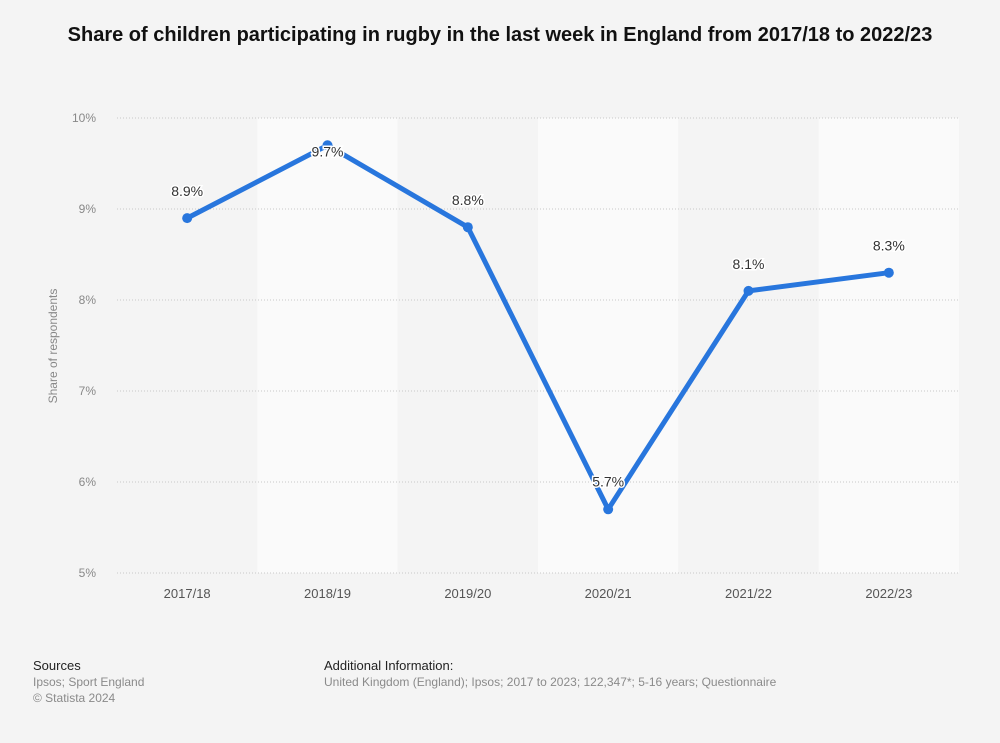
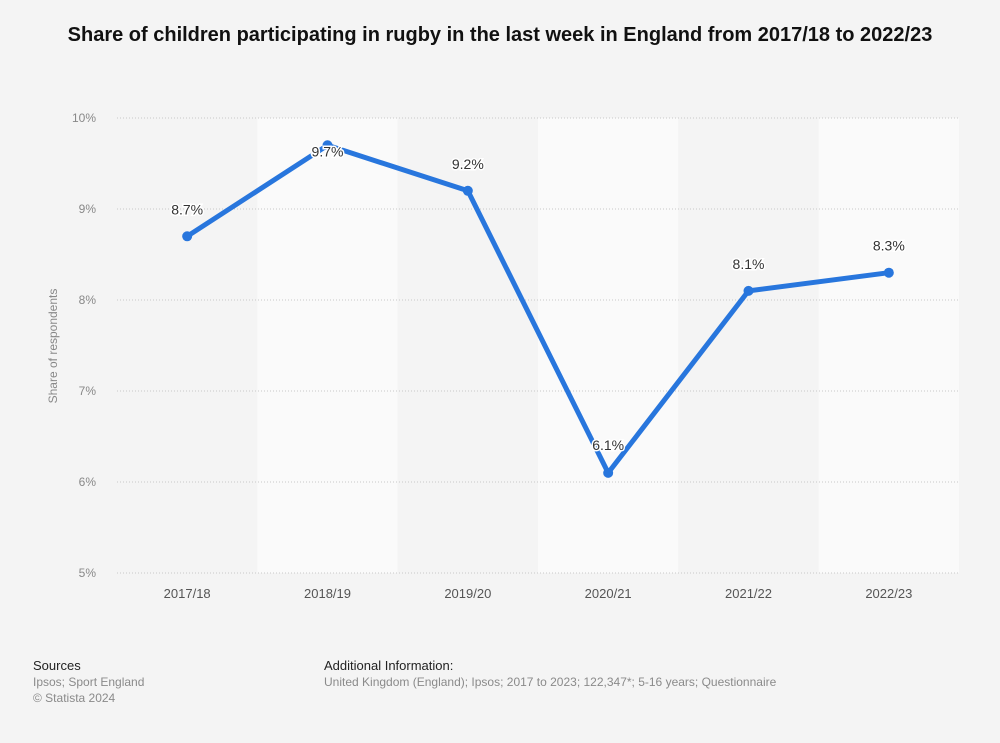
2017/18: 8.9% -> 8.7%
2019/20: 8.8% -> 9.2%
2020/21: 5.7% -> 6.1%
